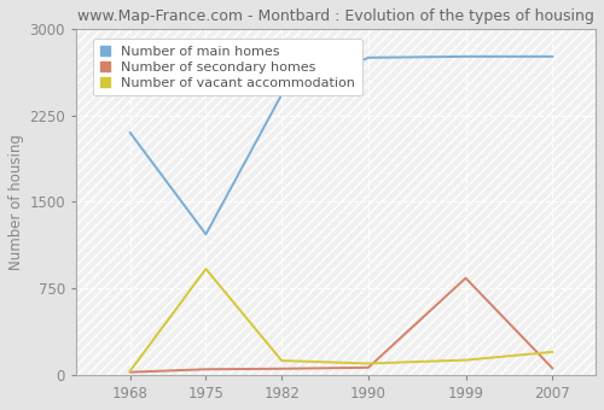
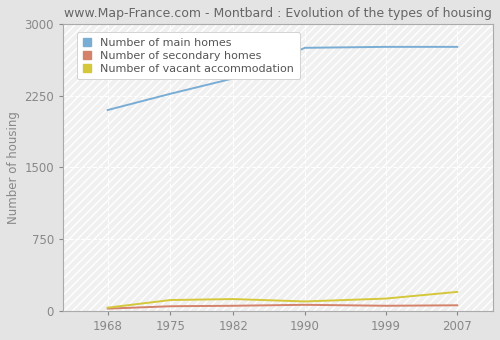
Number of main homes/1975: 1220 -> 2270
Number of vacant accommodation/1975: 920 -> 120
Number of secondary homes/1999: 840 -> 60
